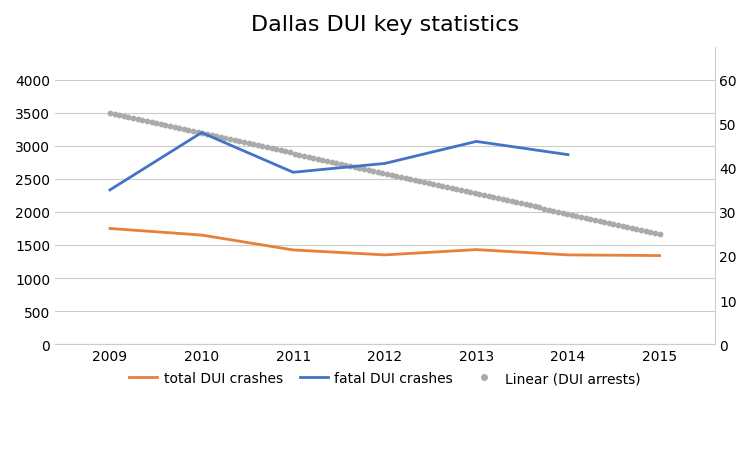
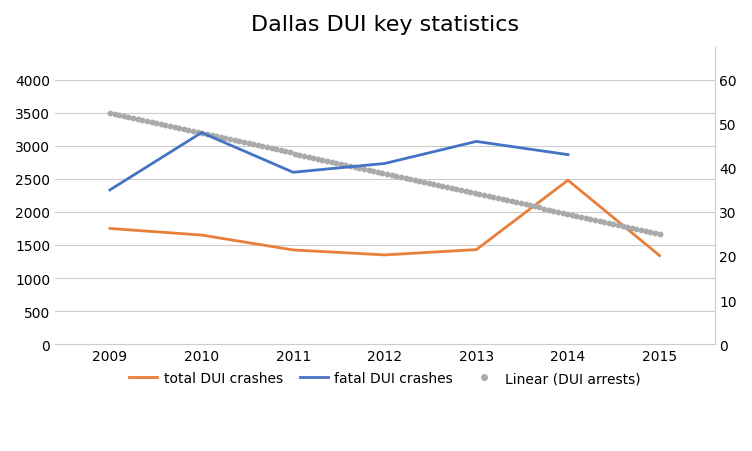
total DUI crashes/2014: 1350 -> 2480
